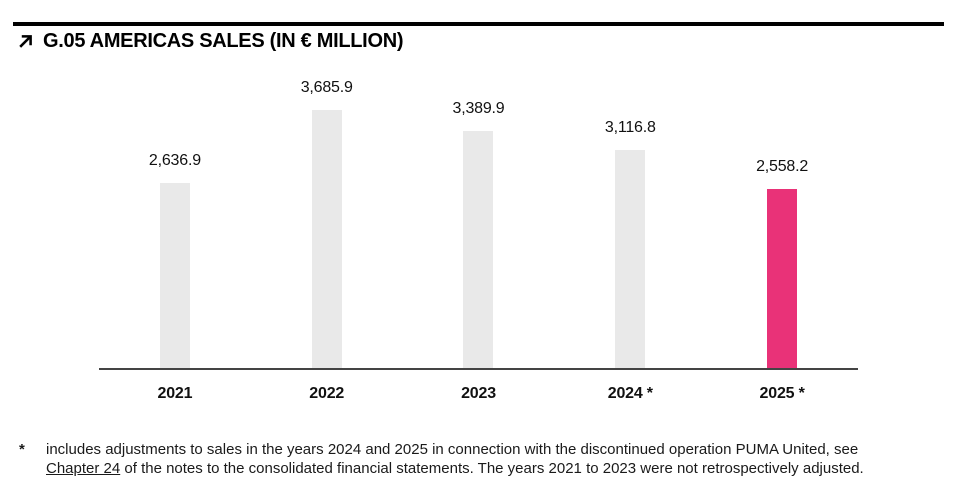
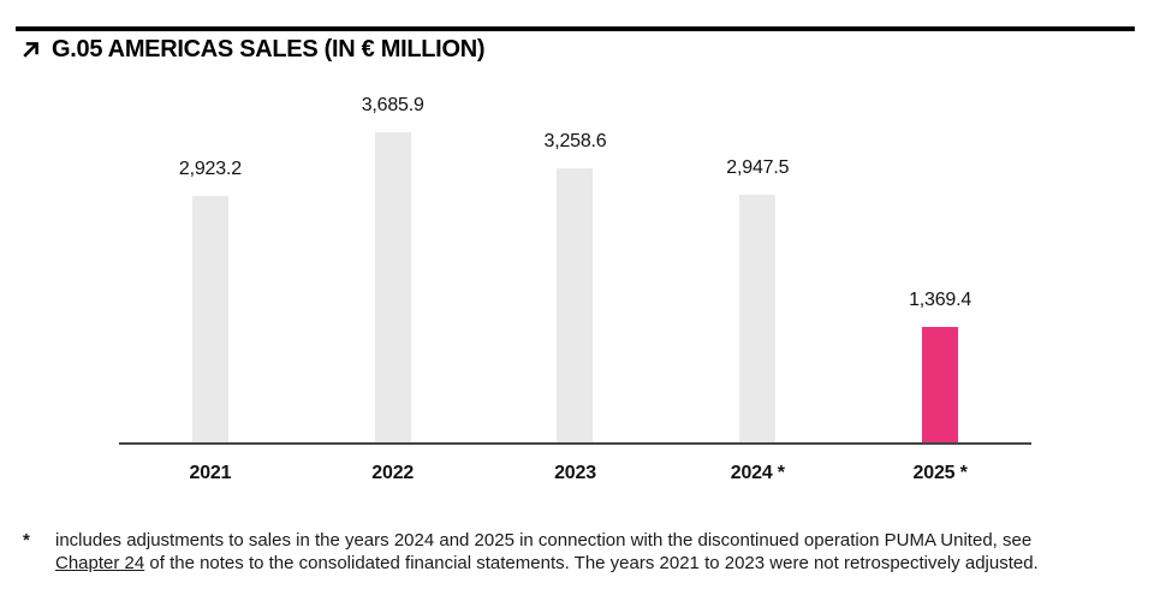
2021: 2,636.9 -> 2,923.2
2023: 3,389.9 -> 3,258.6
2024 *: 3,116.8 -> 2,947.5
2025 *: 2,558.2 -> 1,369.4
